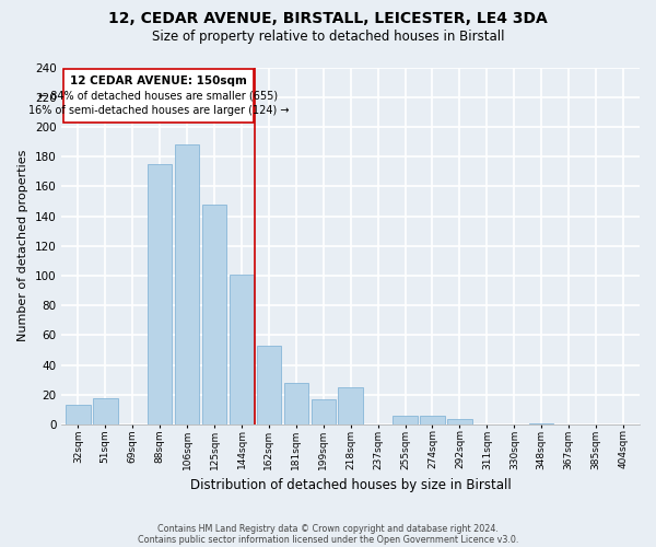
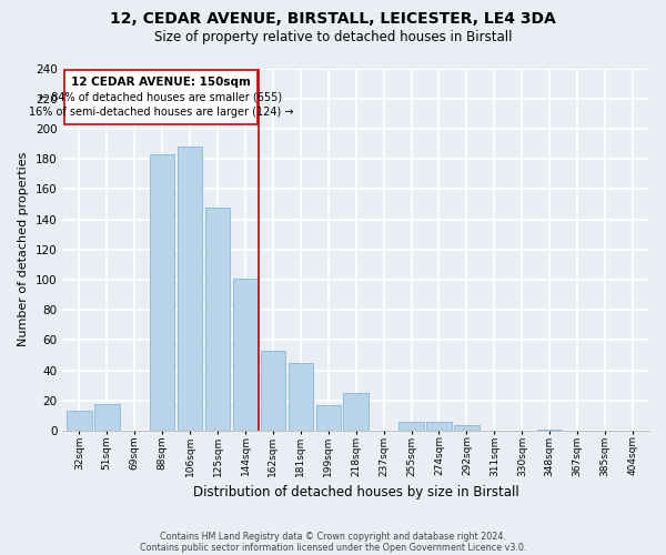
88sqm: 175 -> 183
181sqm: 28 -> 45
